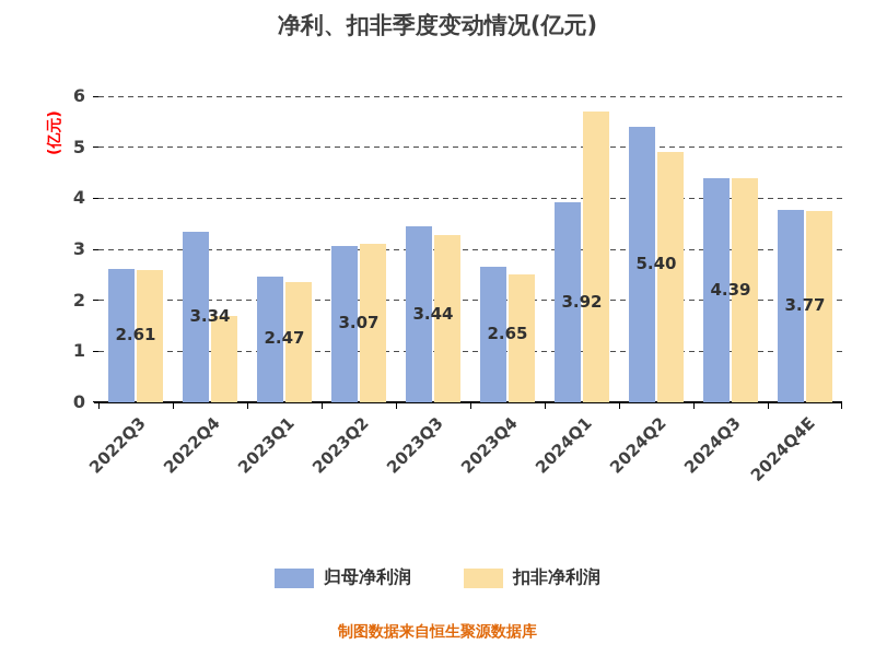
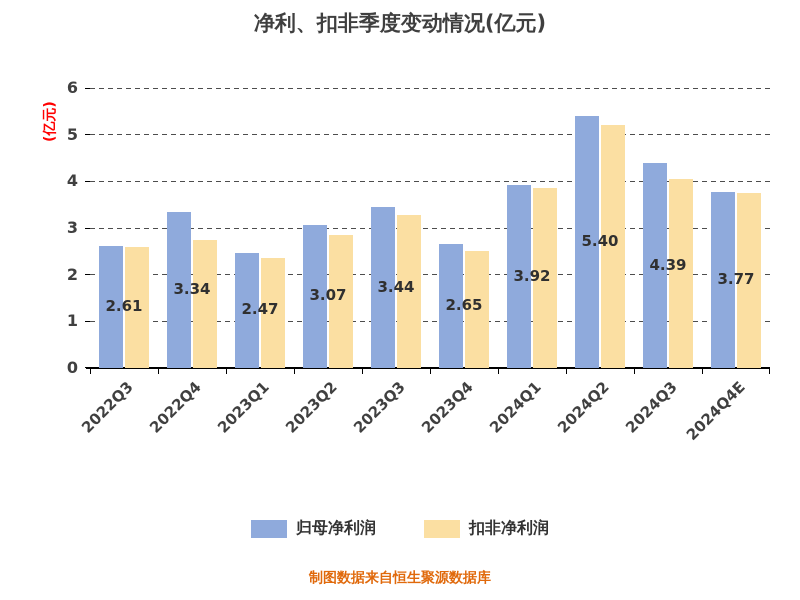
扣非净利润/2022Q4: 1.7 -> 2.8
扣非净利润/2023Q2: 3.1 -> 2.9
扣非净利润/2024Q1: 5.7 -> 3.9
扣非净利润/2024Q2: 4.9 -> 5.2
扣非净利润/2024Q3: 4.4 -> 4.0
